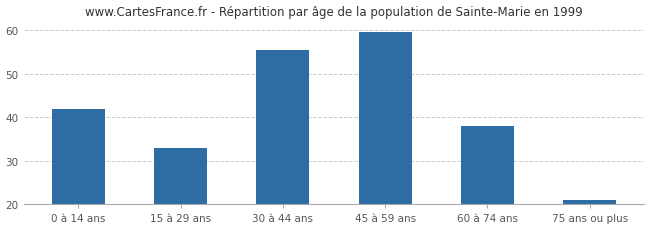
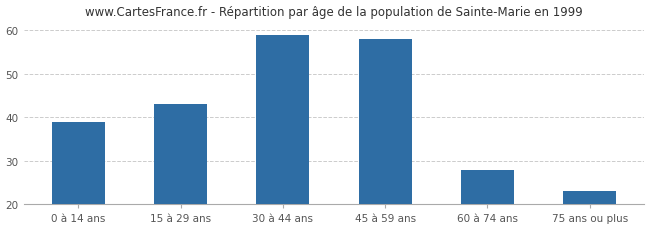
0 à 14 ans: 42.0 -> 39.0
15 à 29 ans: 33.0 -> 43.0
30 à 44 ans: 55.5 -> 59.0
45 à 59 ans: 59.5 -> 58.0
60 à 74 ans: 38.0 -> 28.0
75 ans ou plus: 21.0 -> 23.0
